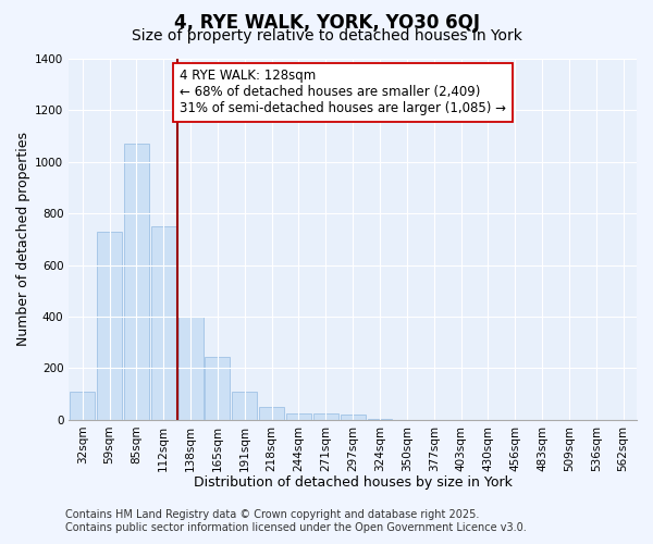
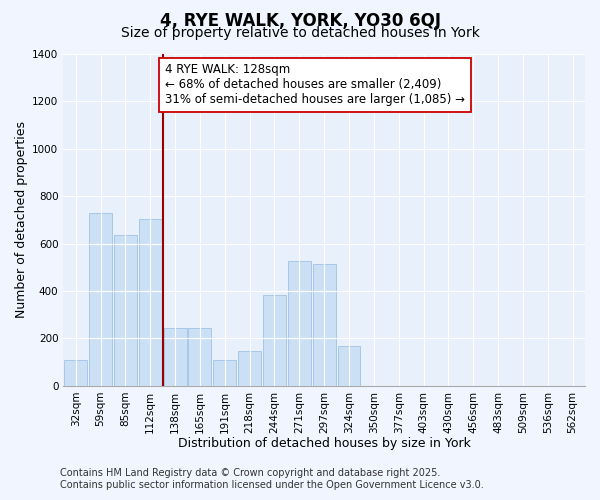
85sqm: 1070 -> 635
112sqm: 750 -> 705
138sqm: 400 -> 245
218sqm: 50 -> 145
244sqm: 25 -> 385
271sqm: 25 -> 525
297sqm: 20 -> 515
324sqm: 5 -> 170
